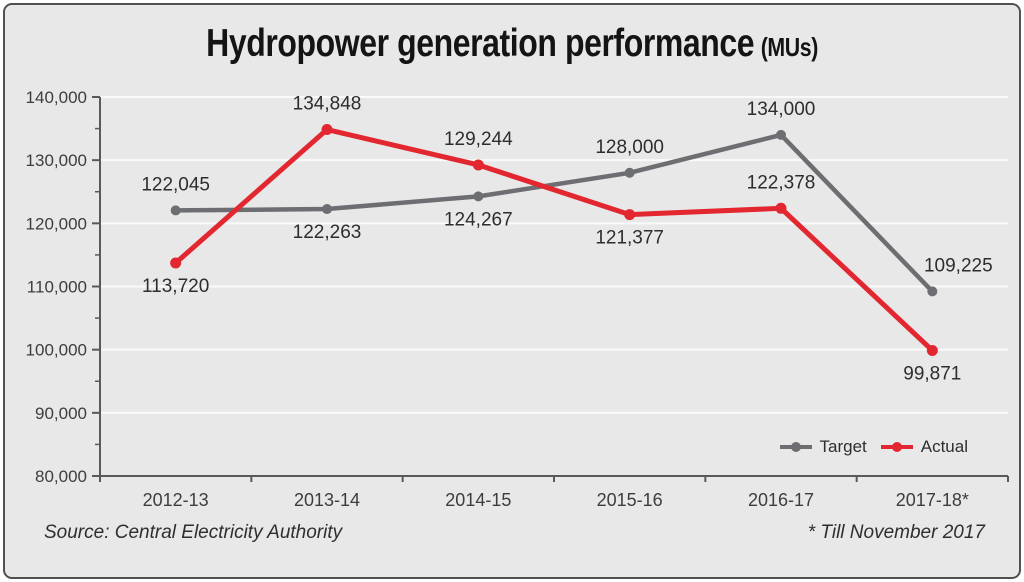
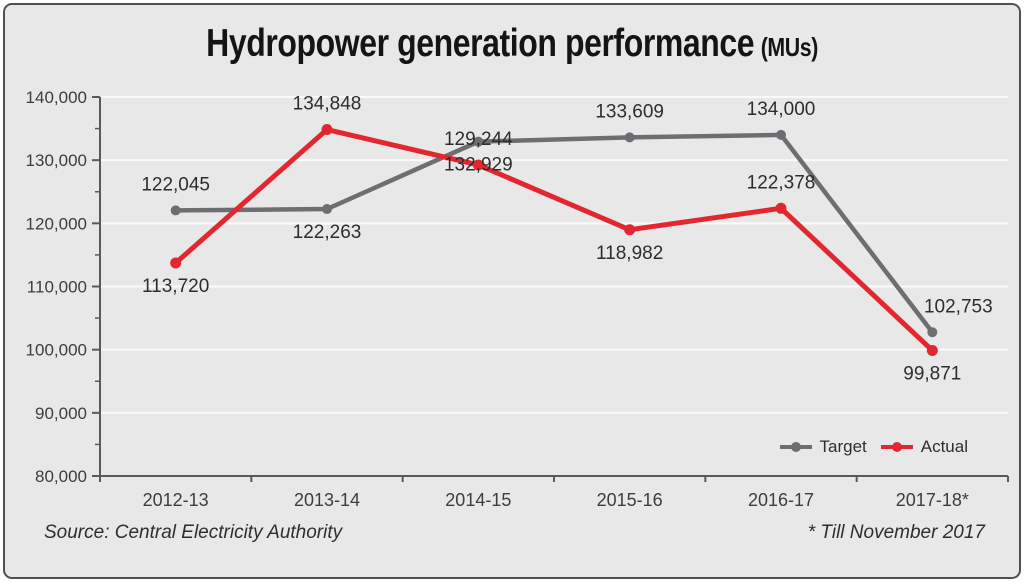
Target/2014-15: 124,267 -> 132,929
Target/2015-16: 128,000 -> 133,609
Actual/2015-16: 121,377 -> 118,982
Target/2017-18*: 109,225 -> 102,753
